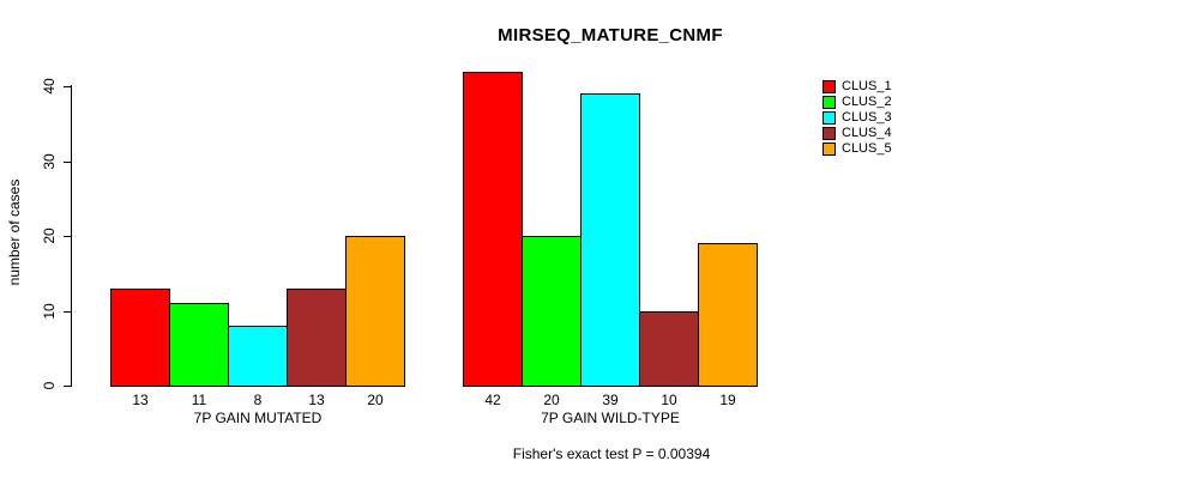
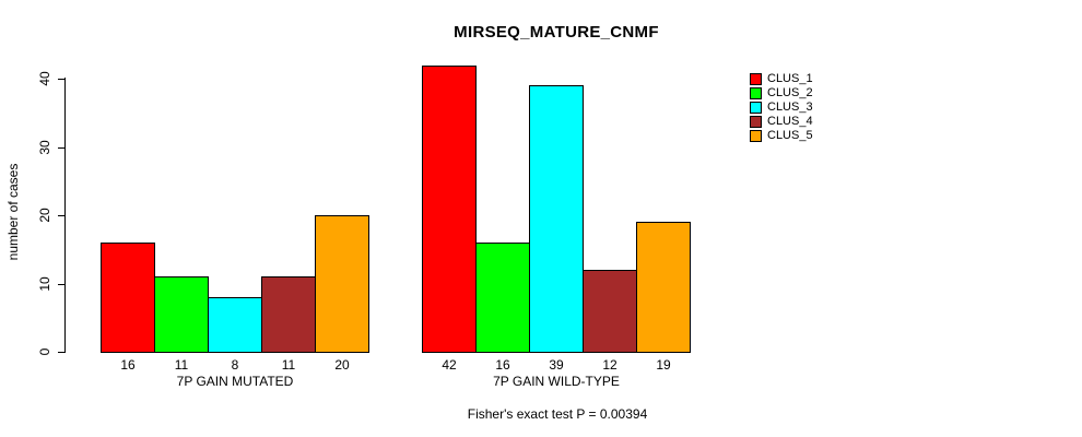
CLUS_1/7P GAIN MUTATED: 13 -> 16
CLUS_4/7P GAIN MUTATED: 13 -> 11
CLUS_2/7P GAIN WILD-TYPE: 20 -> 16
CLUS_4/7P GAIN WILD-TYPE: 10 -> 12
